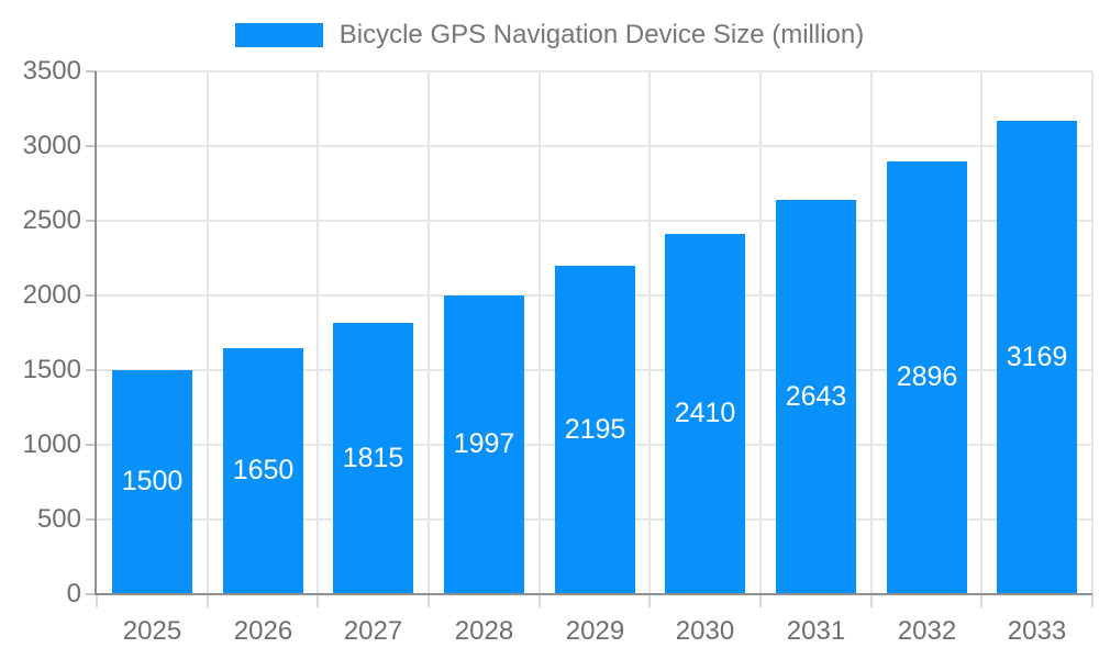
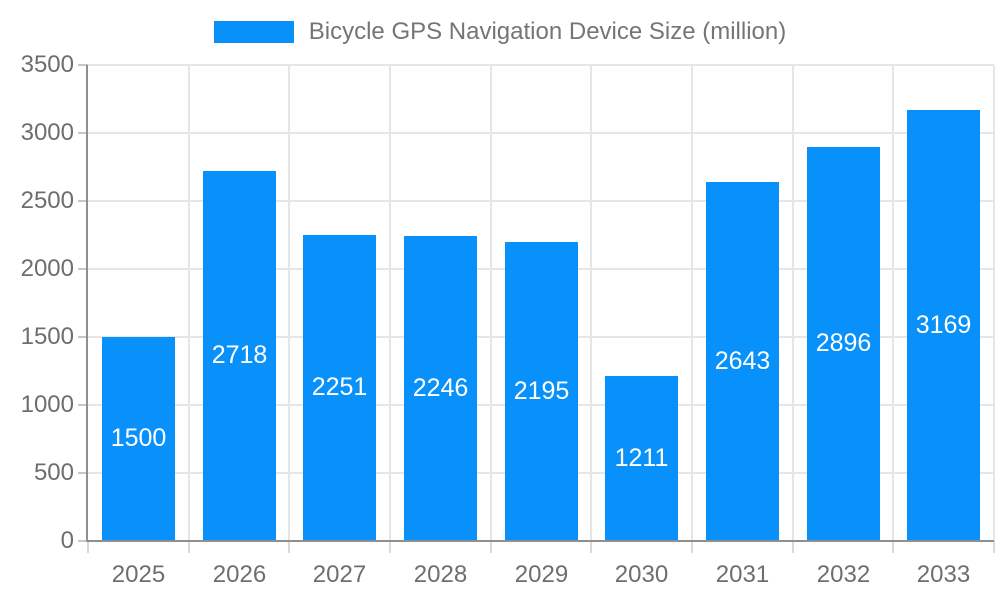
2026: 1650 -> 2718
2027: 1815 -> 2251
2028: 1997 -> 2246
2030: 2410 -> 1211
